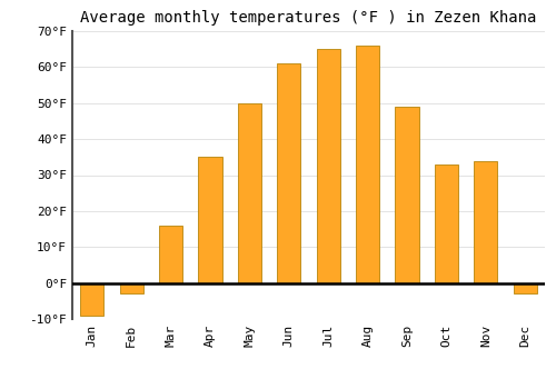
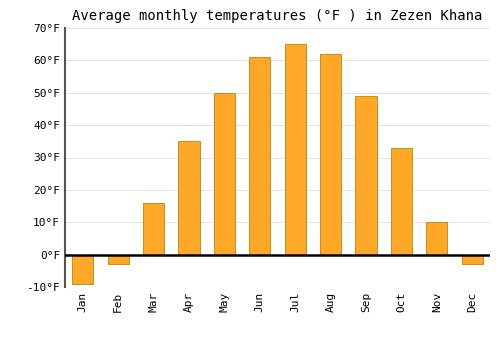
Aug: 66°F -> 62°F
Nov: 34°F -> 10°F
